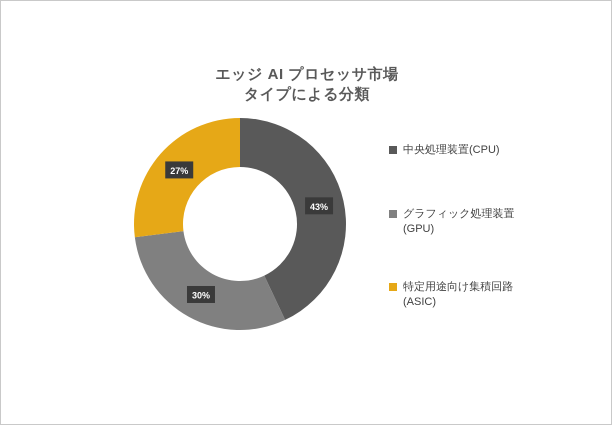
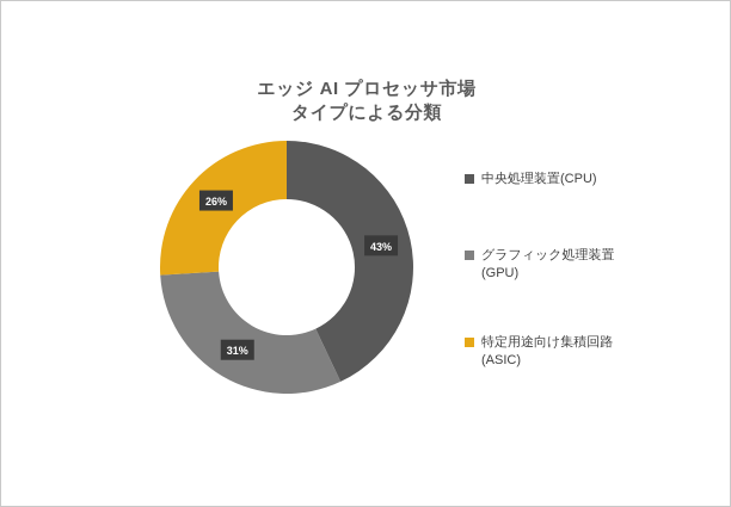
グラフィック処理装置 (GPU): 30% -> 31%
特定用途向け集積回路 (ASIC): 27% -> 26%
